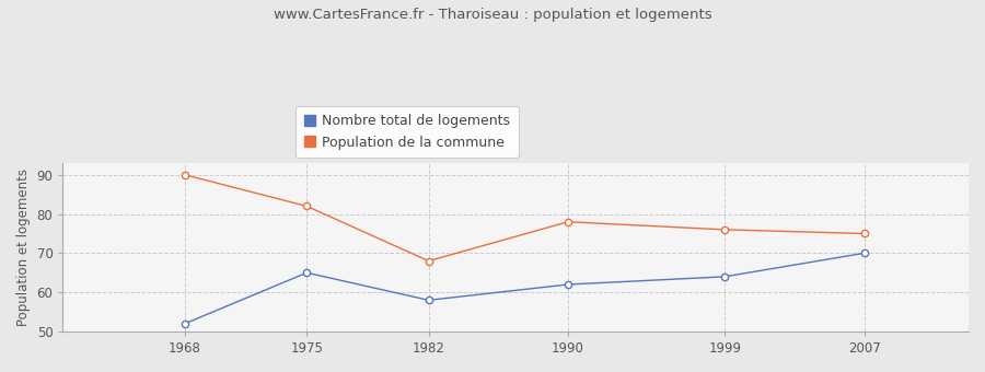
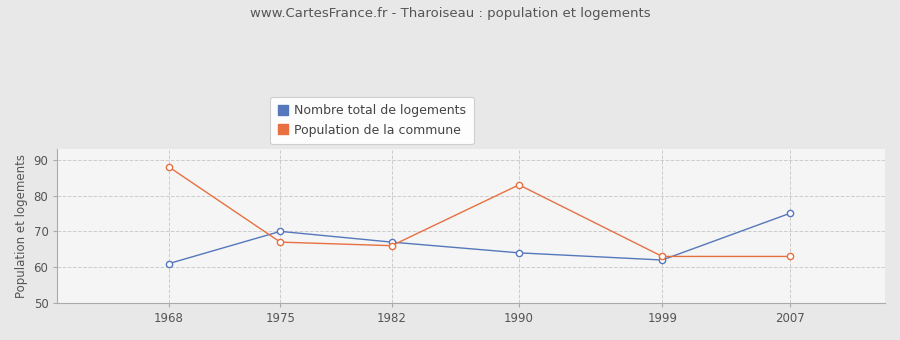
Nombre total de logements/1968: 52 -> 61
Population de la commune/1968: 90 -> 88
Nombre total de logements/1975: 65 -> 70
Population de la commune/1975: 82 -> 67
Nombre total de logements/1982: 58 -> 67
Population de la commune/1982: 68 -> 66
Nombre total de logements/1990: 62 -> 64
Population de la commune/1990: 78 -> 83
Nombre total de logements/1999: 64 -> 62
Population de la commune/1999: 76 -> 63
Nombre total de logements/2007: 70 -> 75
Population de la commune/2007: 75 -> 63
